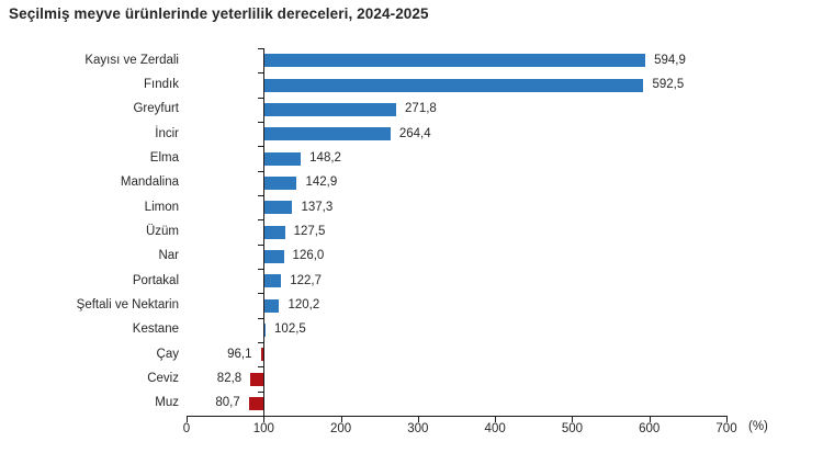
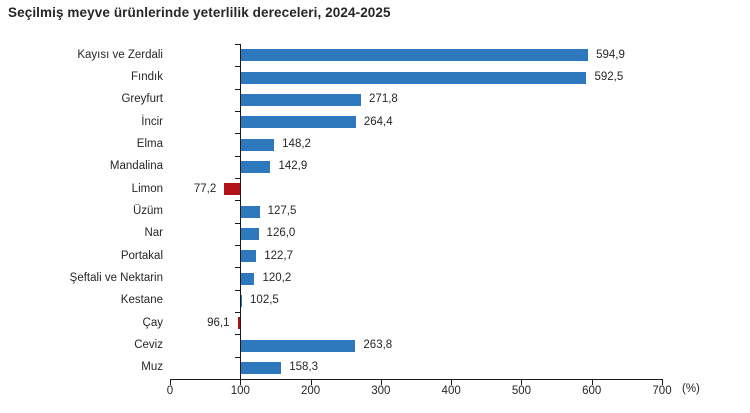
Limon: 137,3 -> 77,2
Ceviz: 82,8 -> 263,8
Muz: 80,7 -> 158,3
